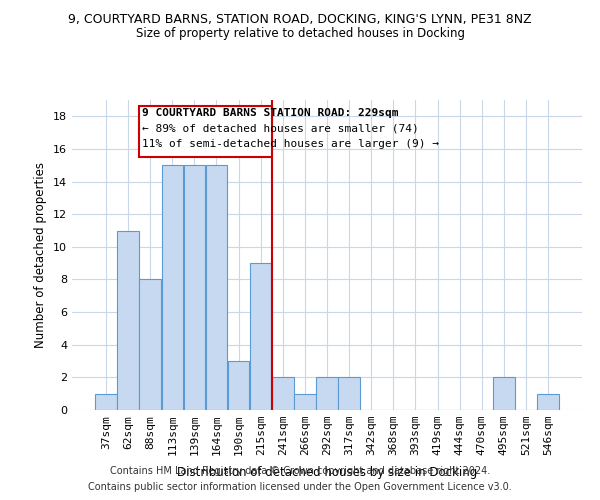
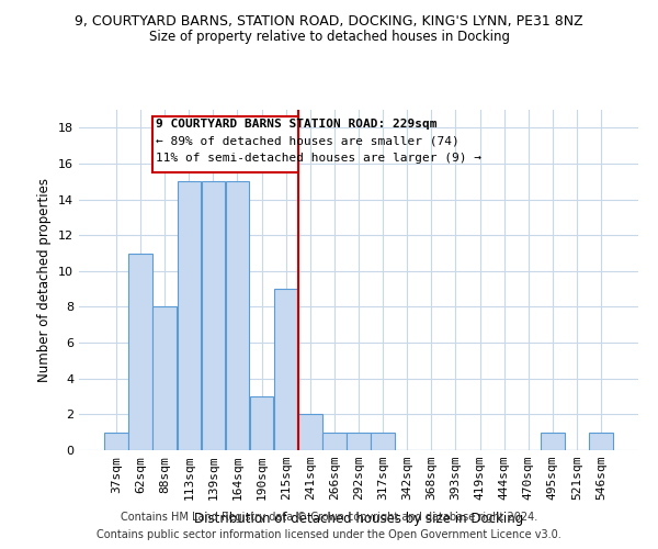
292sqm: 2 -> 1
317sqm: 2 -> 1
495sqm: 2 -> 1
